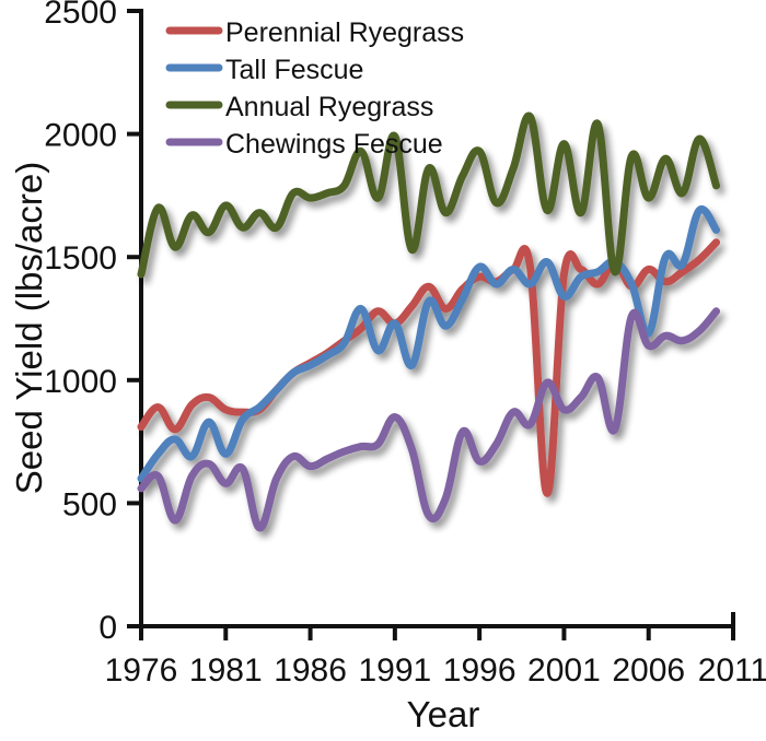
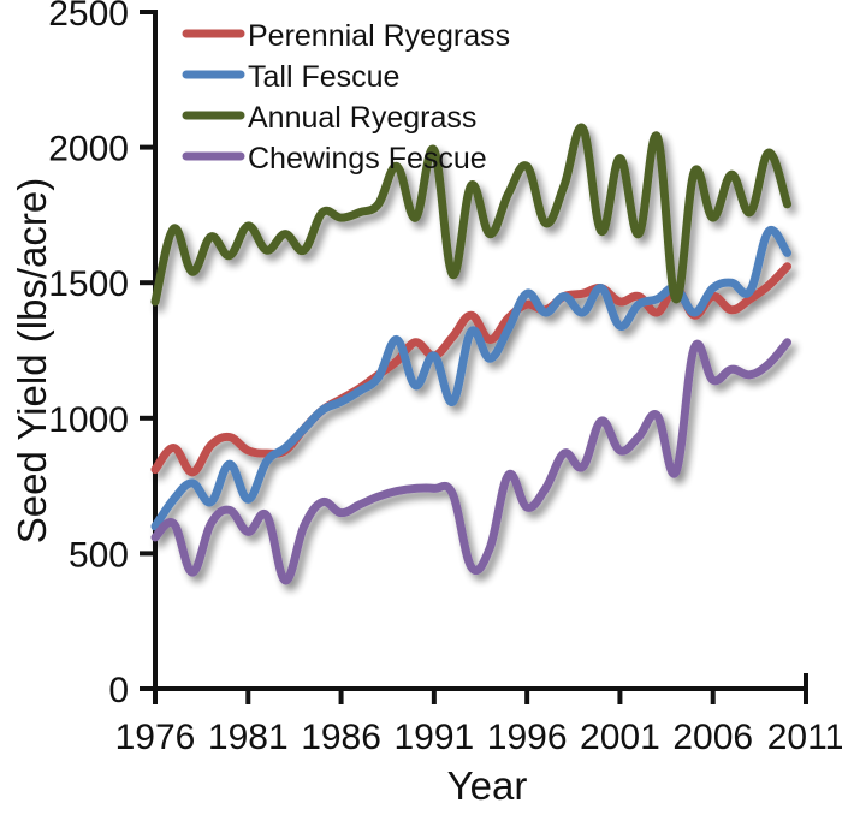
Chewings Fescue/1991: 850 -> 740
Perennial Ryegrass/2000: 540 -> 1480
Tall Fescue/2006: 1190 -> 1480
